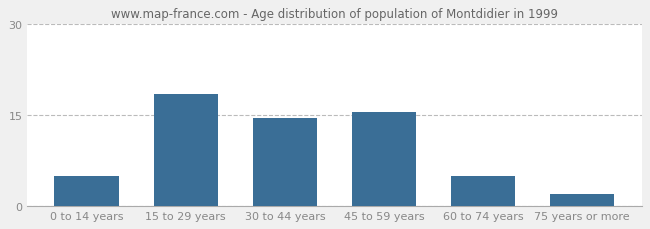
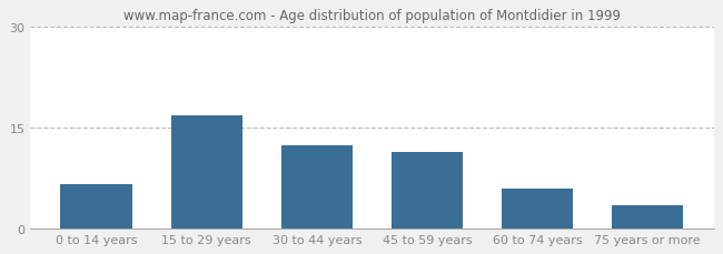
0 to 14 years: 5.0 -> 6.6
15 to 29 years: 18.5 -> 16.8
30 to 44 years: 14.5 -> 12.4
45 to 59 years: 15.5 -> 11.4
60 to 74 years: 5.0 -> 6.0
75 years or more: 2.0 -> 3.4
